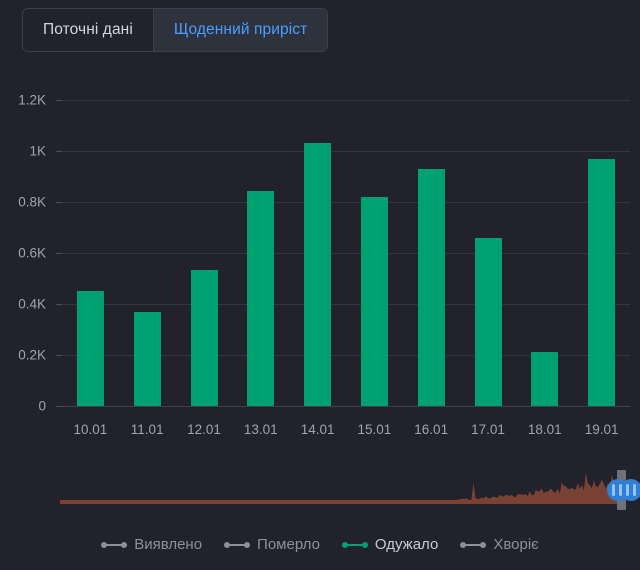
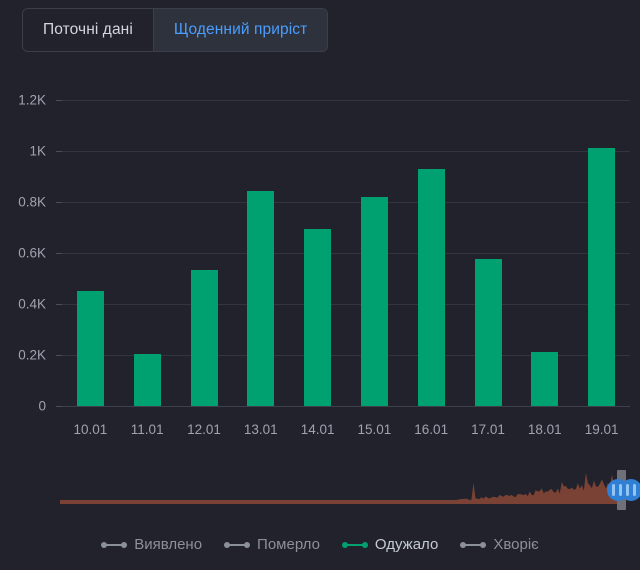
11.01: 0.37K -> 0.20K
14.01: 1.03K -> 0.70K
17.01: 0.66K -> 0.58K
19.01: 0.97K -> 1.01K
